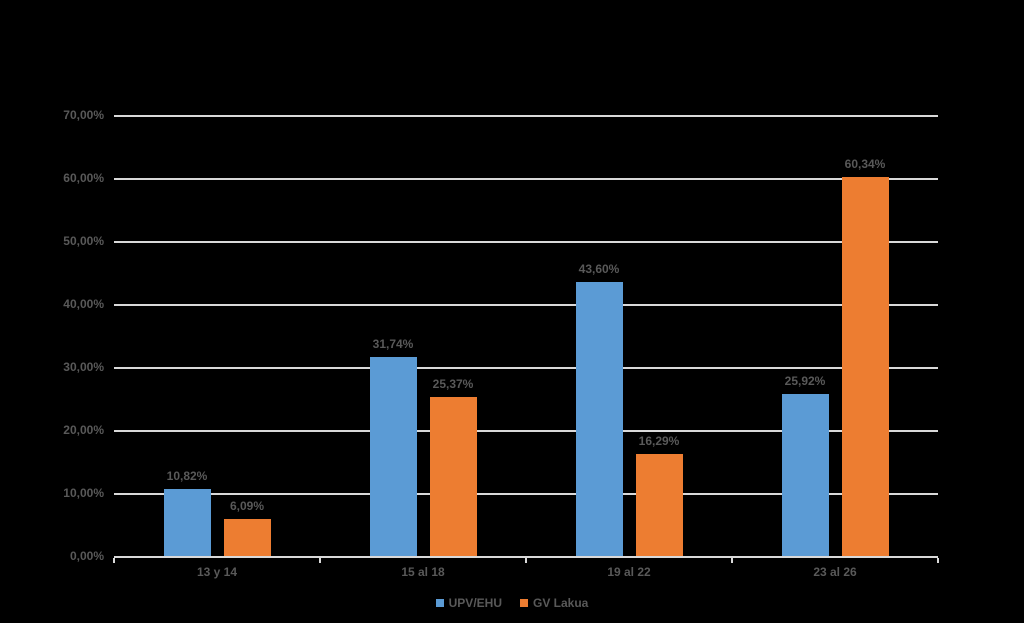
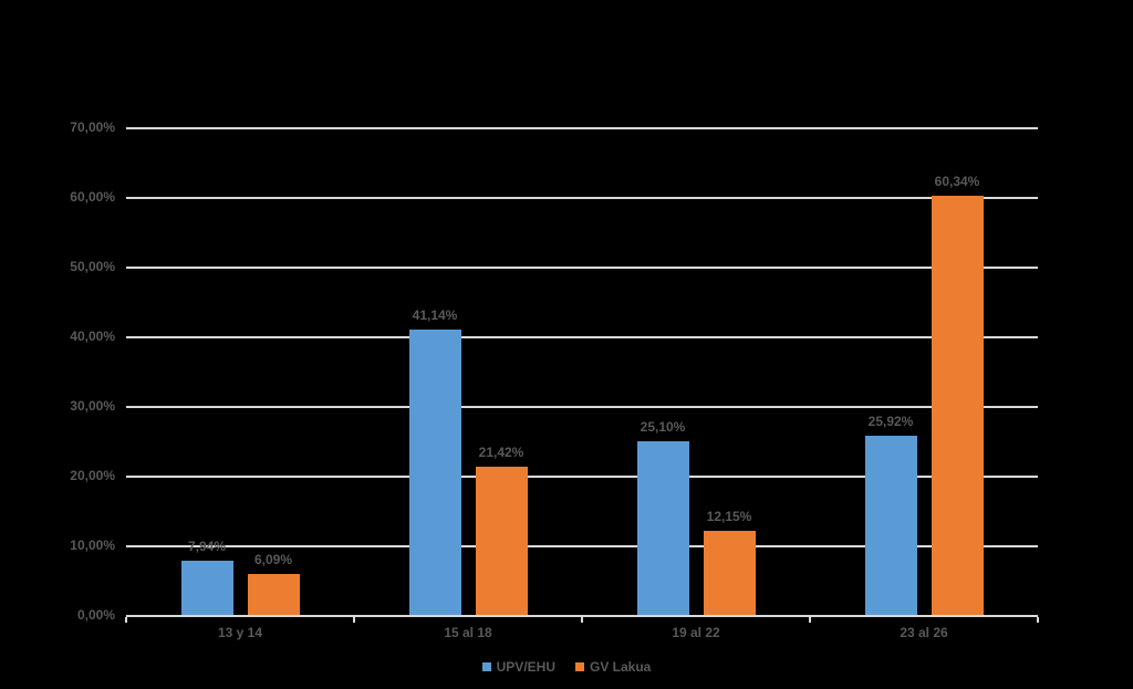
UPV/EHU/13 y 14: 10,82% -> 7,94%
UPV/EHU/15 al 18: 31,74% -> 41,14%
GV Lakua/15 al 18: 25,37% -> 21,42%
UPV/EHU/19 al 22: 43,60% -> 25,10%
GV Lakua/19 al 22: 16,29% -> 12,15%
